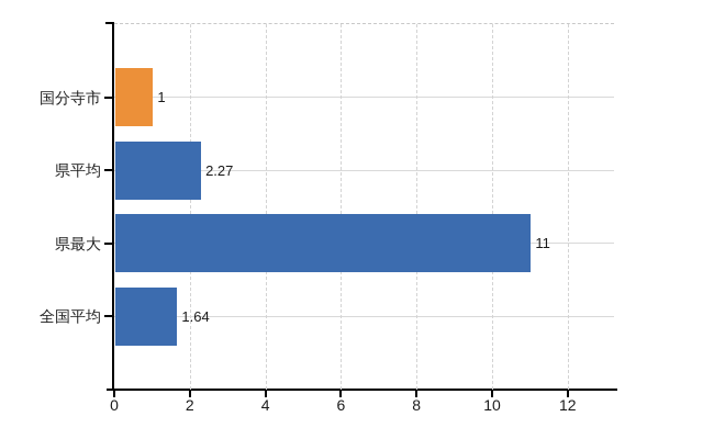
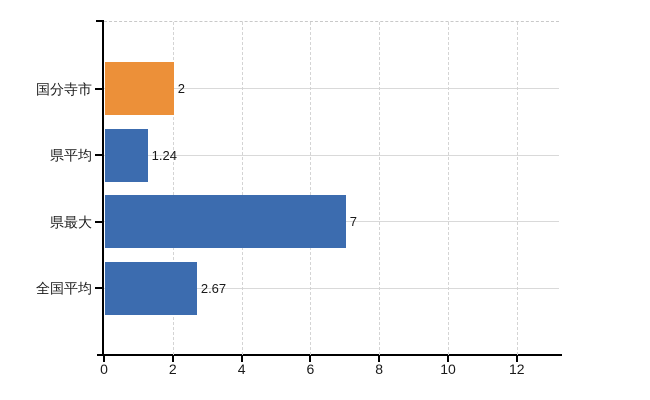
国分寺市: 1 -> 2
県平均: 2.27 -> 1.24
県最大: 11 -> 7
全国平均: 1.64 -> 2.67
